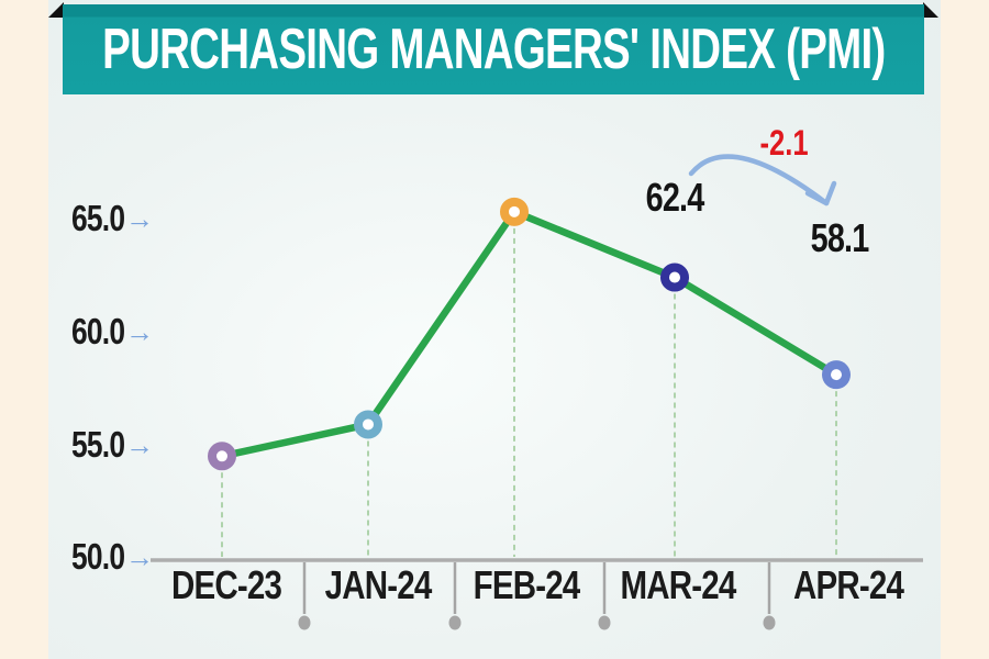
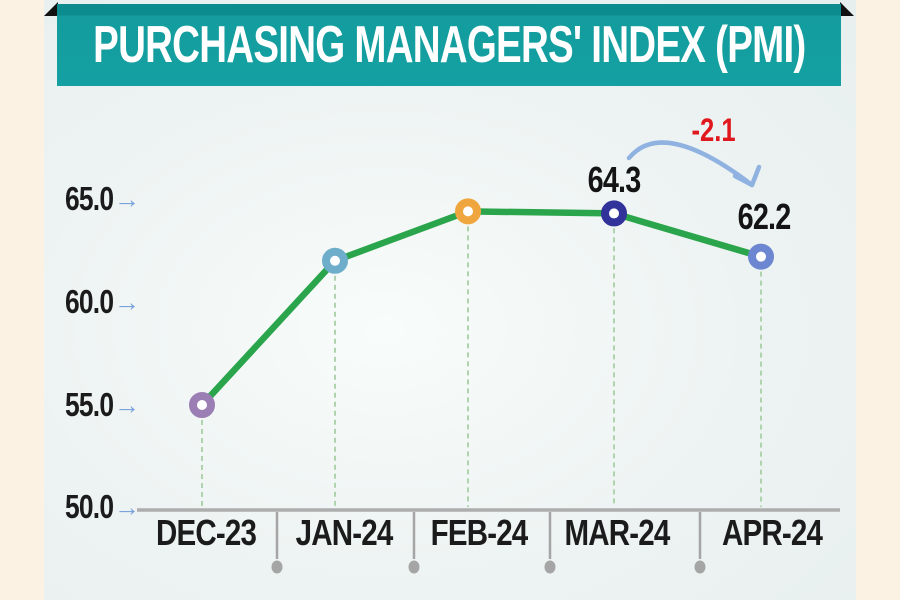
DEC-23: 54.5 -> 55.0
JAN-24: 55.9 -> 62.0
FEB-24: 65.3 -> 64.4
MAR-24: 62.4 -> 64.3
APR-24: 58.1 -> 62.2
